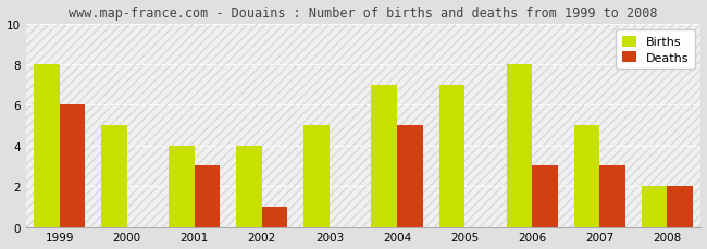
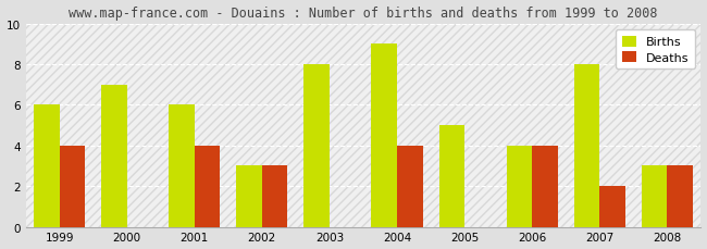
Births/1999: 8 -> 6
Deaths/1999: 6 -> 4
Births/2000: 5 -> 7
Births/2001: 4 -> 6
Deaths/2001: 3 -> 4
Births/2002: 4 -> 3
Deaths/2002: 1 -> 3
Births/2003: 5 -> 8
Births/2004: 7 -> 9
Deaths/2004: 5 -> 4
Births/2005: 7 -> 5
Births/2006: 8 -> 4
Deaths/2006: 3 -> 4
Births/2007: 5 -> 8
Deaths/2007: 3 -> 2
Births/2008: 2 -> 3
Deaths/2008: 2 -> 3
